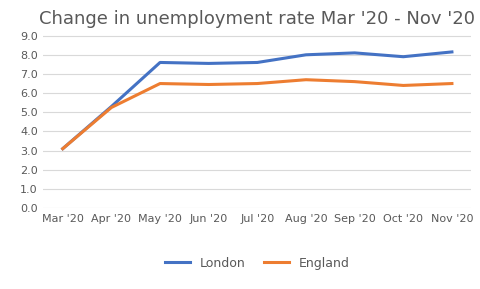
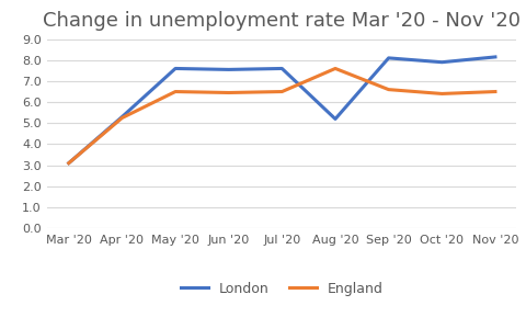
London/Aug '20: 8.0 -> 5.2
England/Aug '20: 6.7 -> 7.6
